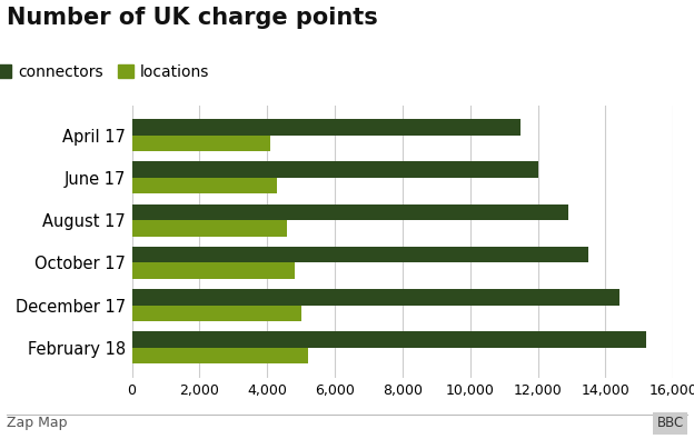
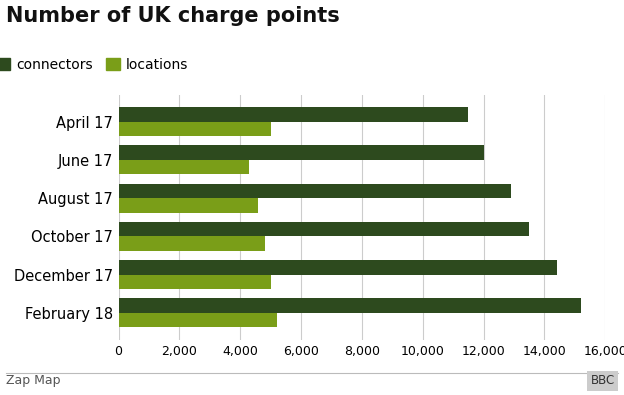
locations/April 17: 4,100 -> 5,000
